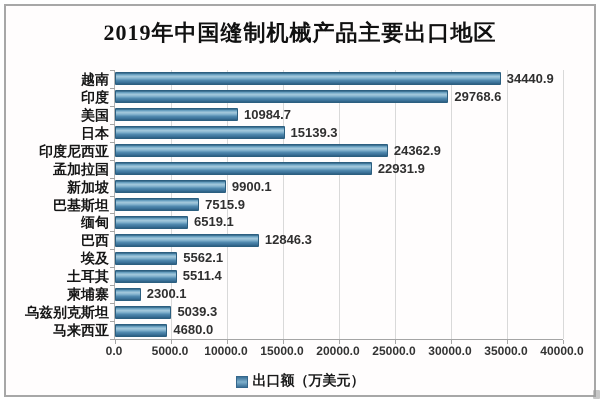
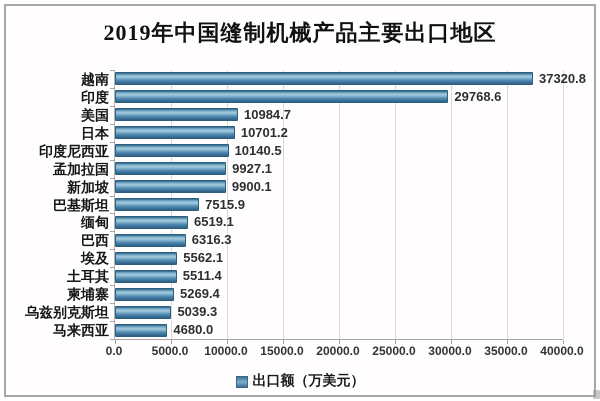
越南: 34440.9 -> 37320.8
日本: 15139.3 -> 10701.2
印度尼西亚: 24362.9 -> 10140.5
孟加拉国: 22931.9 -> 9927.1
巴西: 12846.3 -> 6316.3
柬埔寨: 2300.1 -> 5269.4
